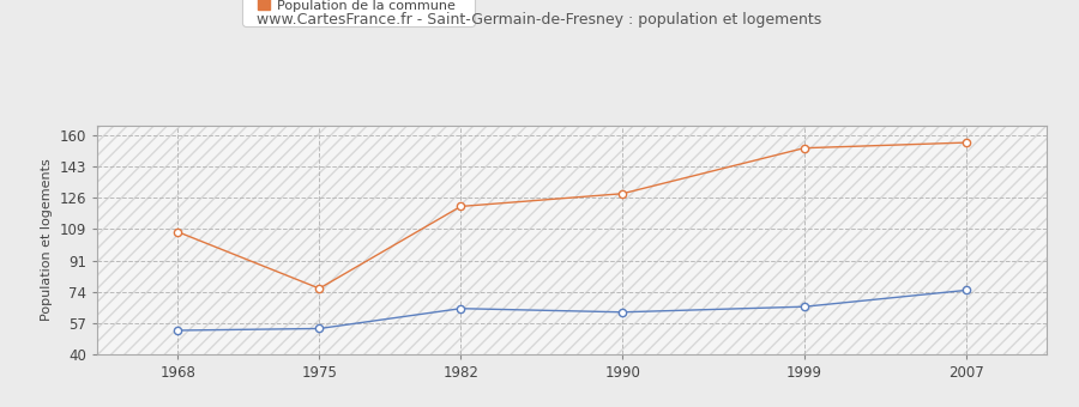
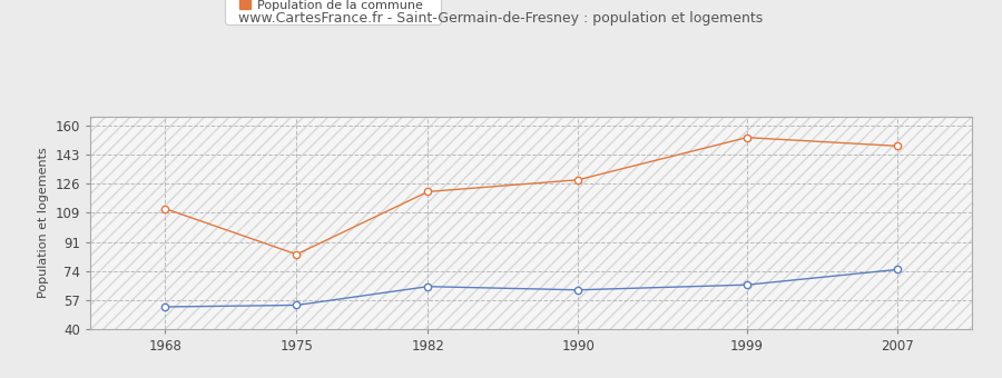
Population de la commune/1968: 107 -> 111
Population de la commune/1975: 76 -> 84
Population de la commune/2007: 156 -> 148
